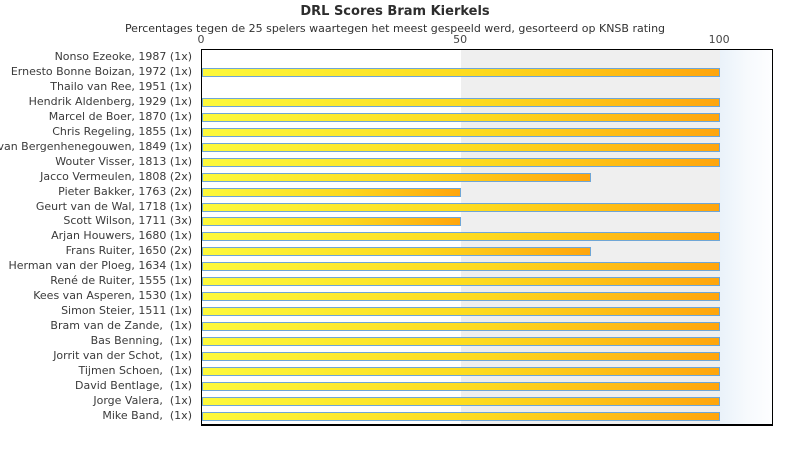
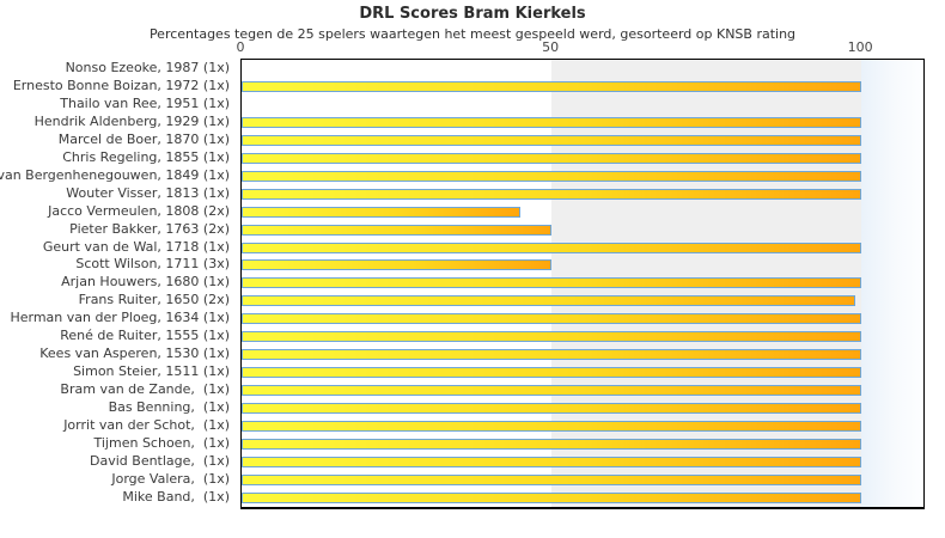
Jacco Vermeulen, 1808 (2x): 75 -> 45
Frans Ruiter, 1650 (2x): 75 -> 99
